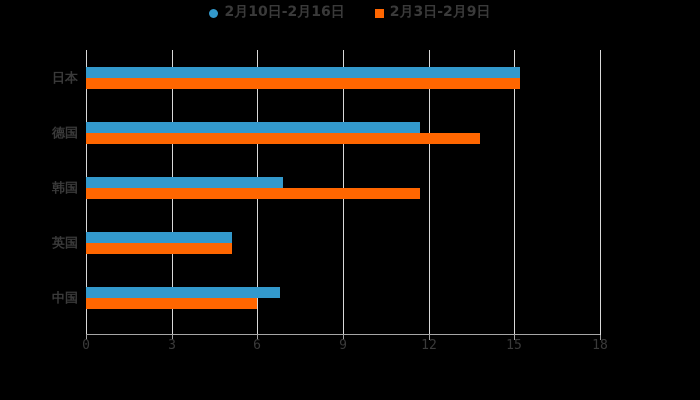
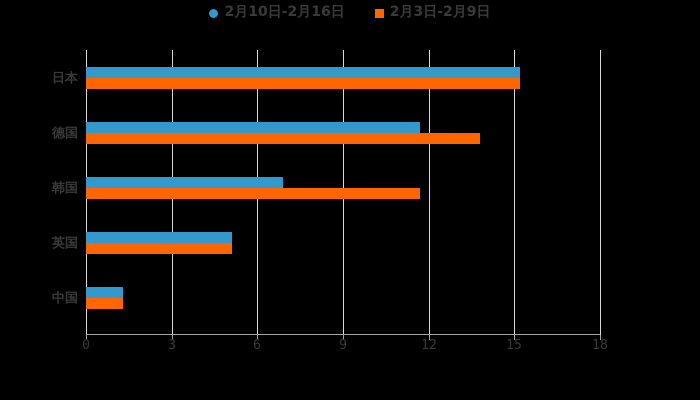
2月10日-2月16日/中国: 6.8 -> 1.3
2月3日-2月9日/中国: 6.0 -> 1.3
